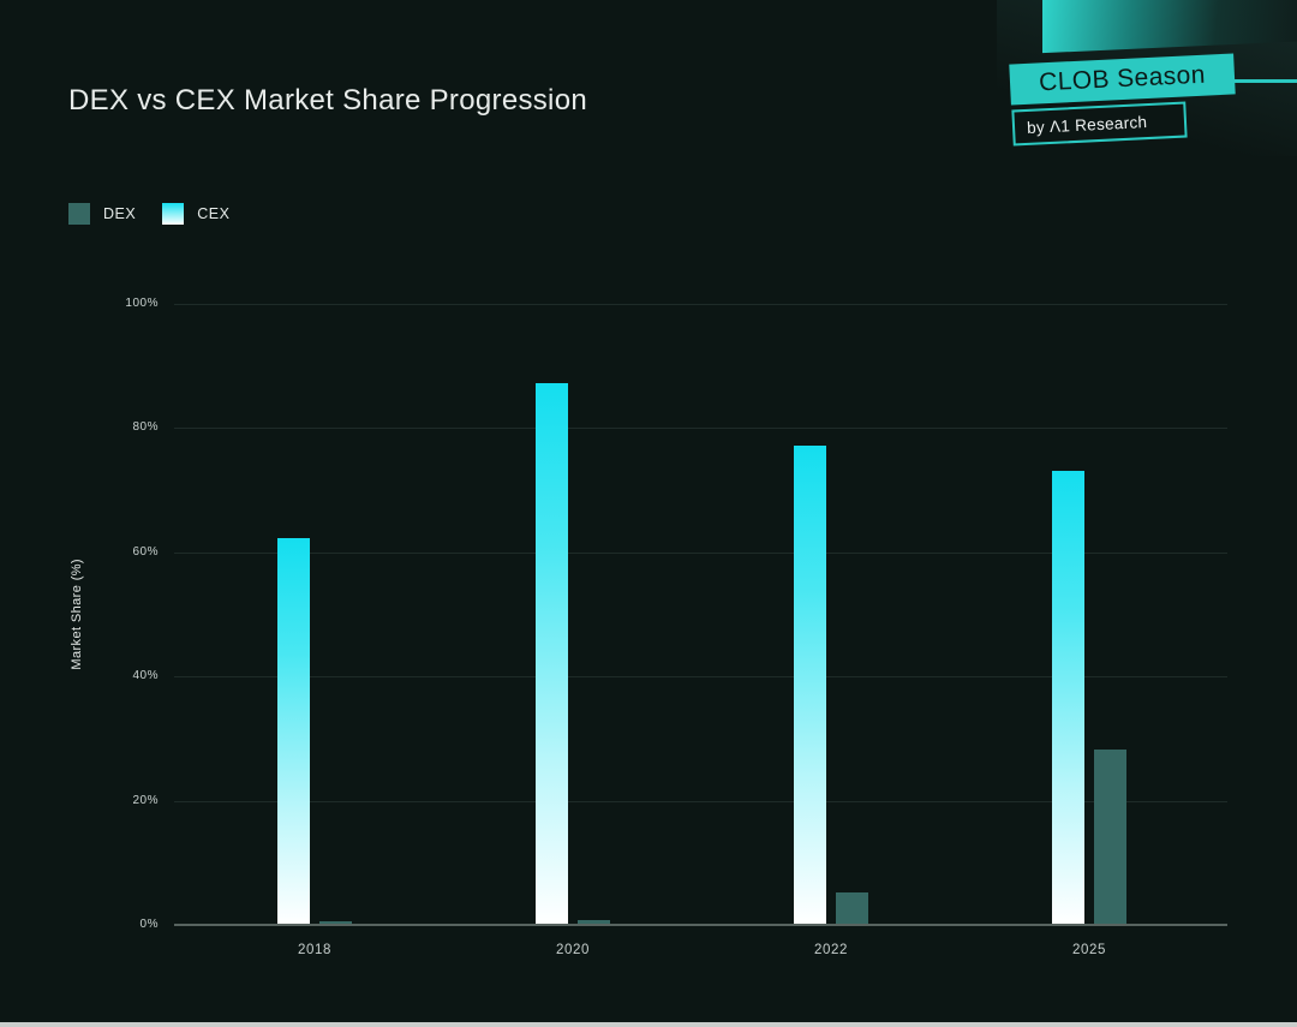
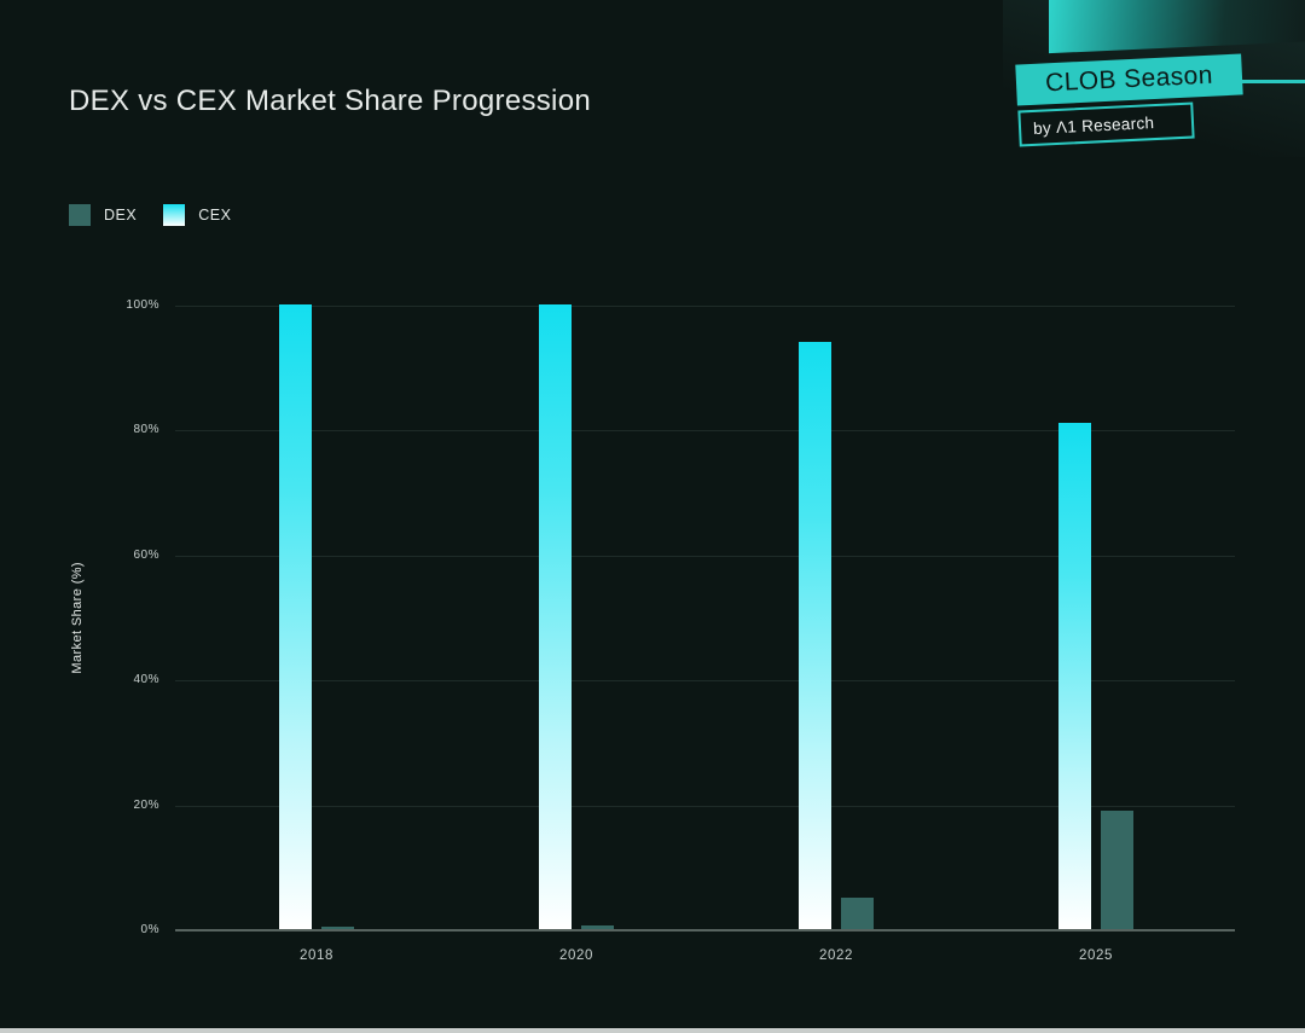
CEX/2018: 62% -> 100%
CEX/2020: 87% -> 100%
CEX/2022: 77% -> 94%
CEX/2025: 73% -> 81%
DEX/2025: 28% -> 19%
